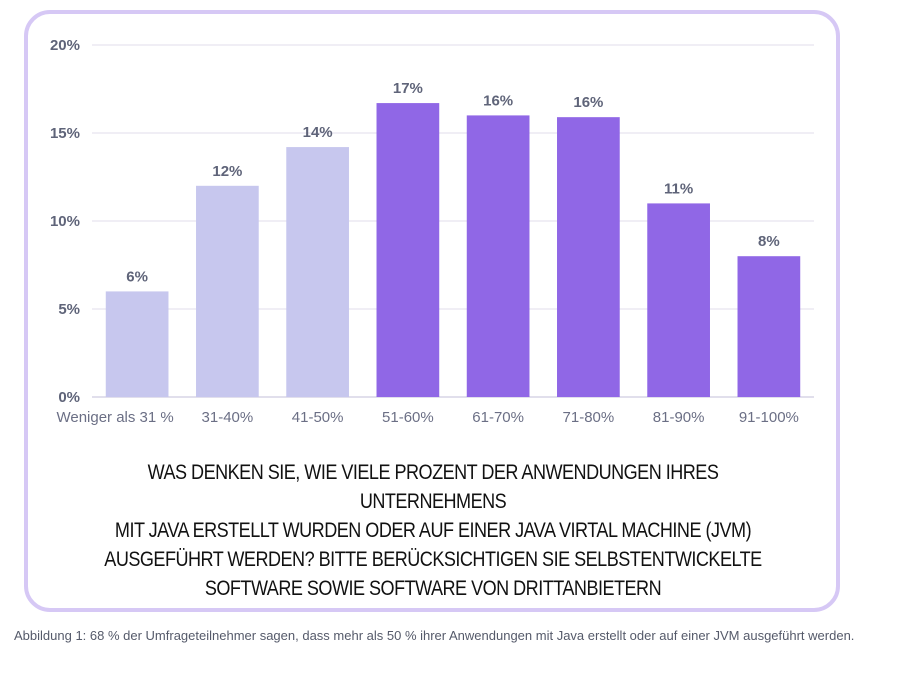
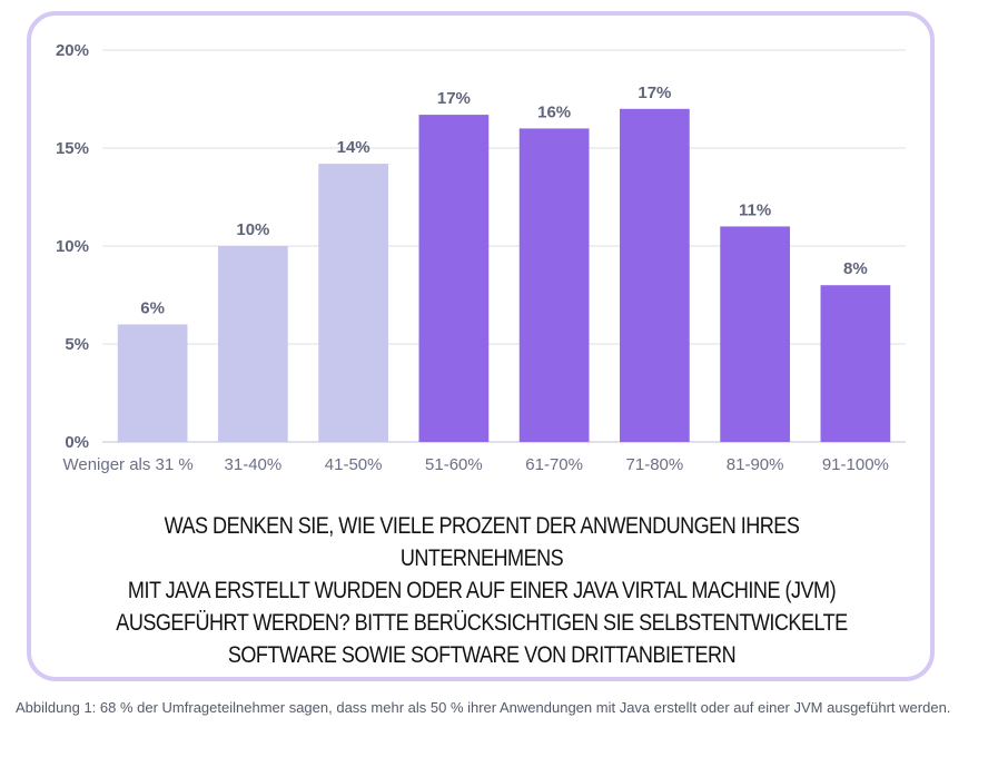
31-40%: 12% -> 10%
71-80%: 16% -> 17%
